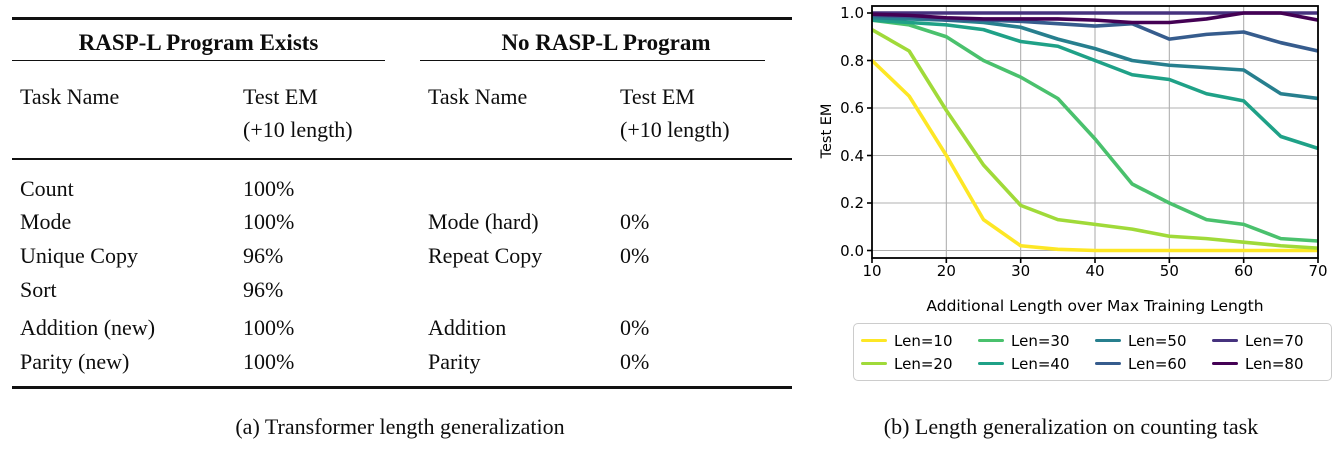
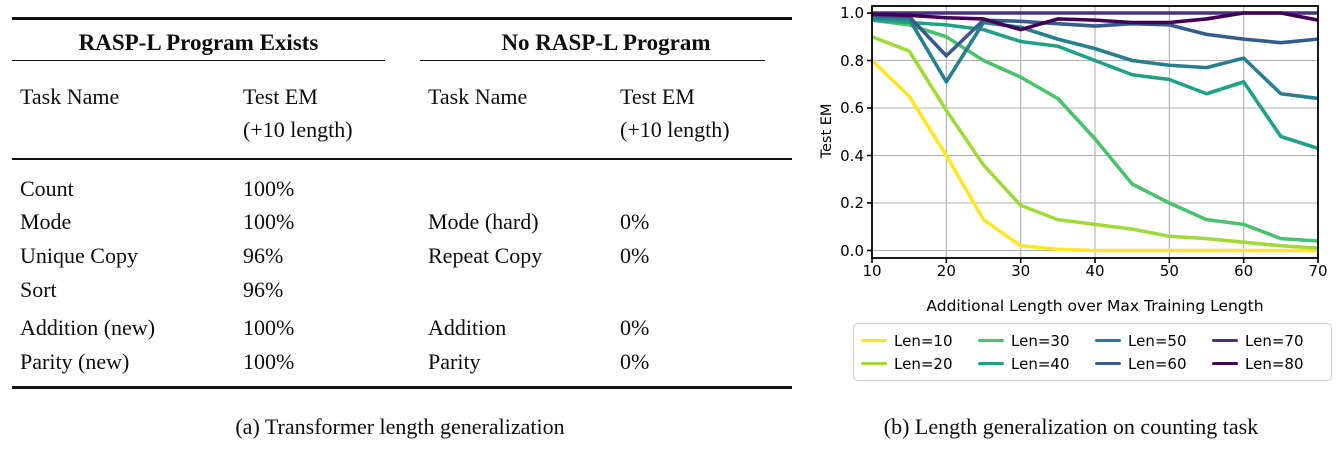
Len=20/10: 0.93 -> 0.90
Len=50/20: 0.97 -> 0.71
Len=60/20: 0.97 -> 0.82
Len=80/30: 0.97 -> 0.93
Len=60/50: 0.89 -> 0.95
Len=40/60: 0.63 -> 0.71
Len=50/60: 0.76 -> 0.81
Len=60/60: 0.92 -> 0.89
Len=60/70: 0.84 -> 0.89
